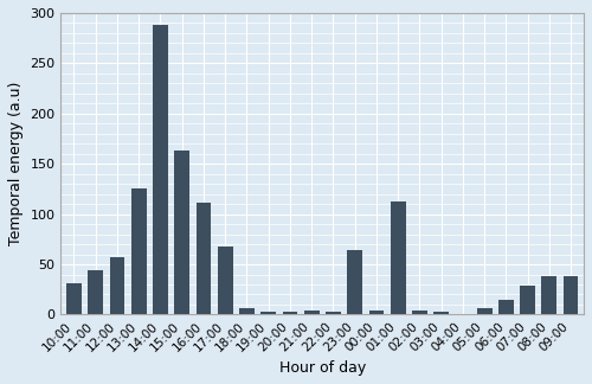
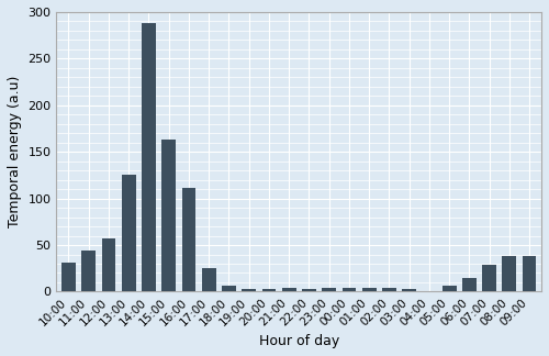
17:00: 68 -> 25
23:00: 64 -> 4
01:00: 112 -> 4
